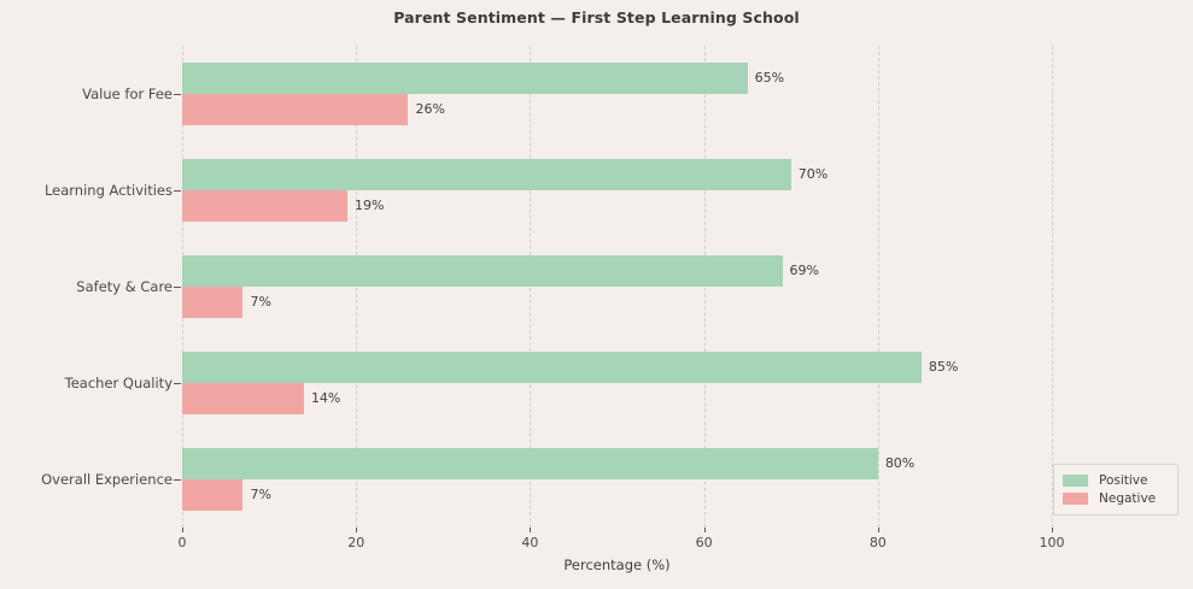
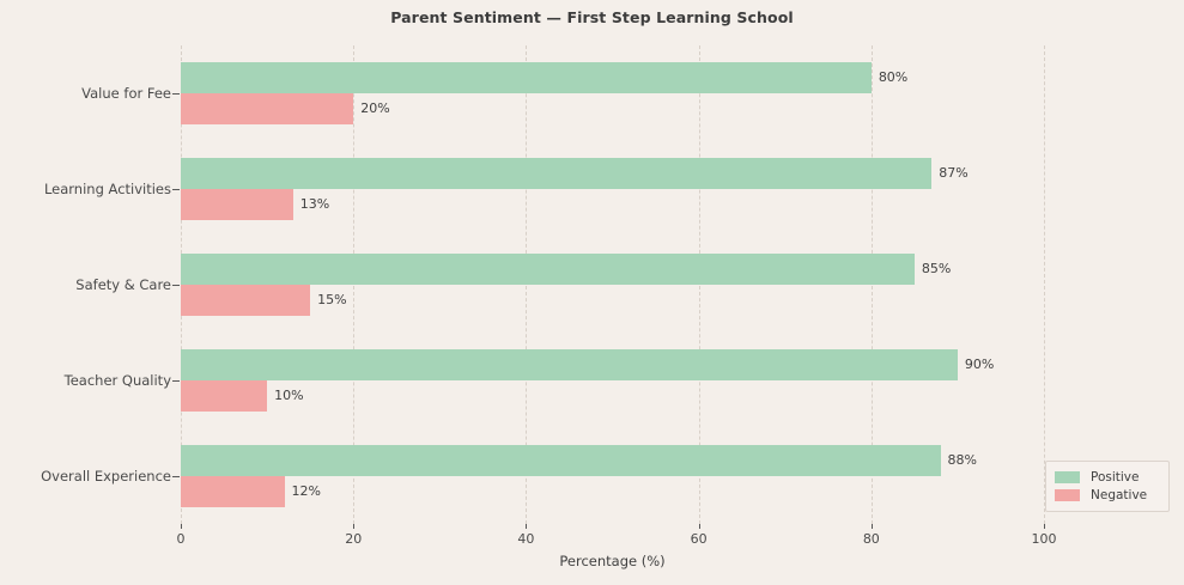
Positive/Value for Fee: 65% -> 80%
Negative/Value for Fee: 26% -> 20%
Positive/Learning Activities: 70% -> 87%
Negative/Learning Activities: 19% -> 13%
Positive/Safety & Care: 69% -> 85%
Negative/Safety & Care: 7% -> 15%
Positive/Teacher Quality: 85% -> 90%
Negative/Teacher Quality: 14% -> 10%
Positive/Overall Experience: 80% -> 88%
Negative/Overall Experience: 7% -> 12%
